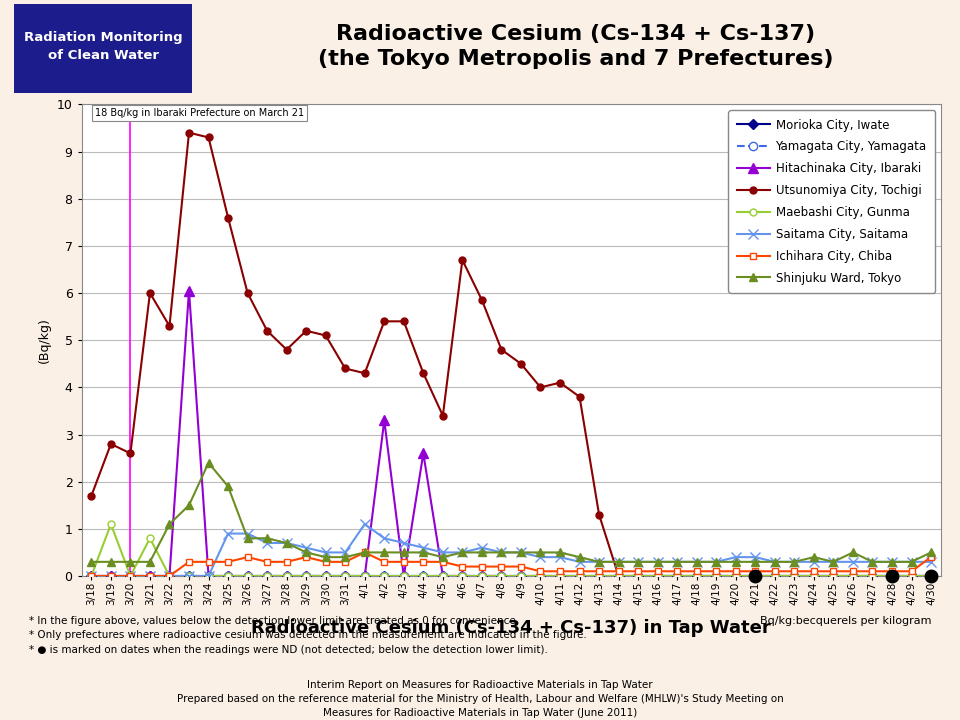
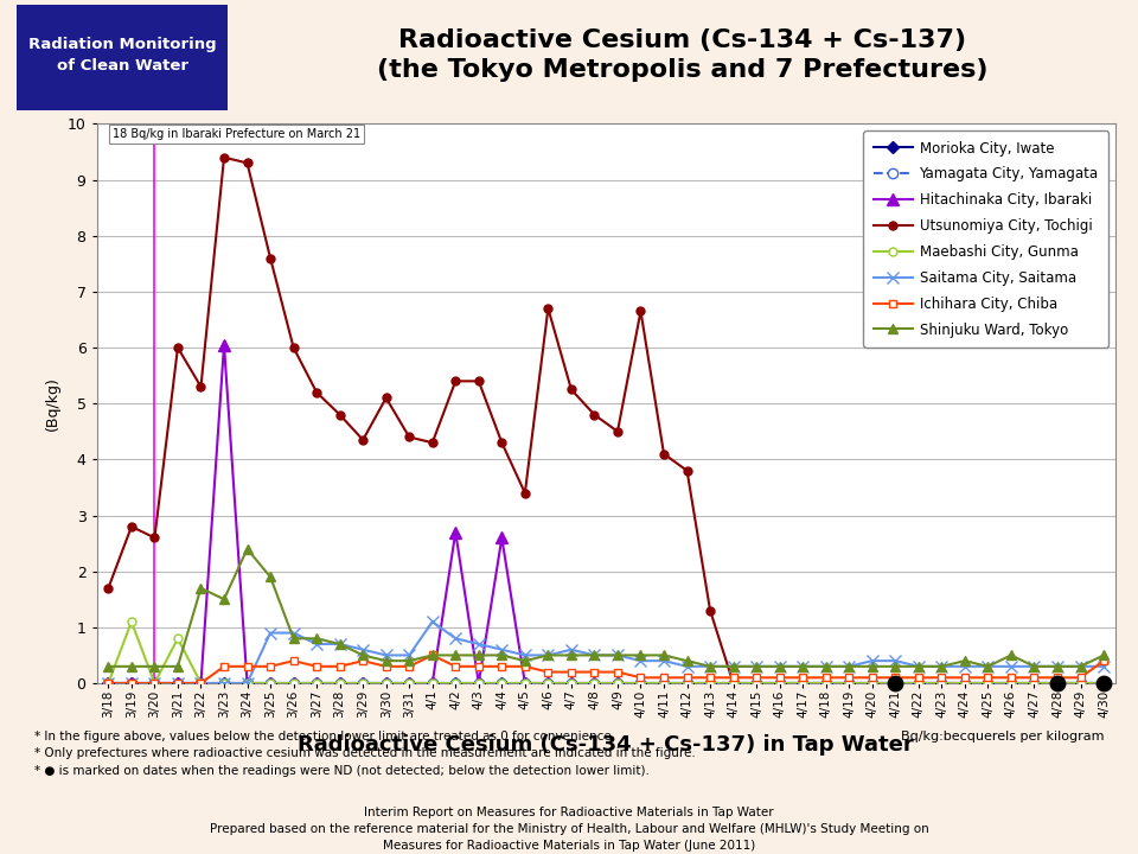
Shinjuku Ward, Tokyo/3/22: 1.1 -> 1.7
Utsunomiya City, Tochigi/3/29: 5.20 -> 4.35
Hitachinaka City, Ibaraki/4/2: 3.30 -> 2.70
Utsunomiya City, Tochigi/4/7: 5.85 -> 5.25
Utsunomiya City, Tochigi/4/10: 4.00 -> 6.65
